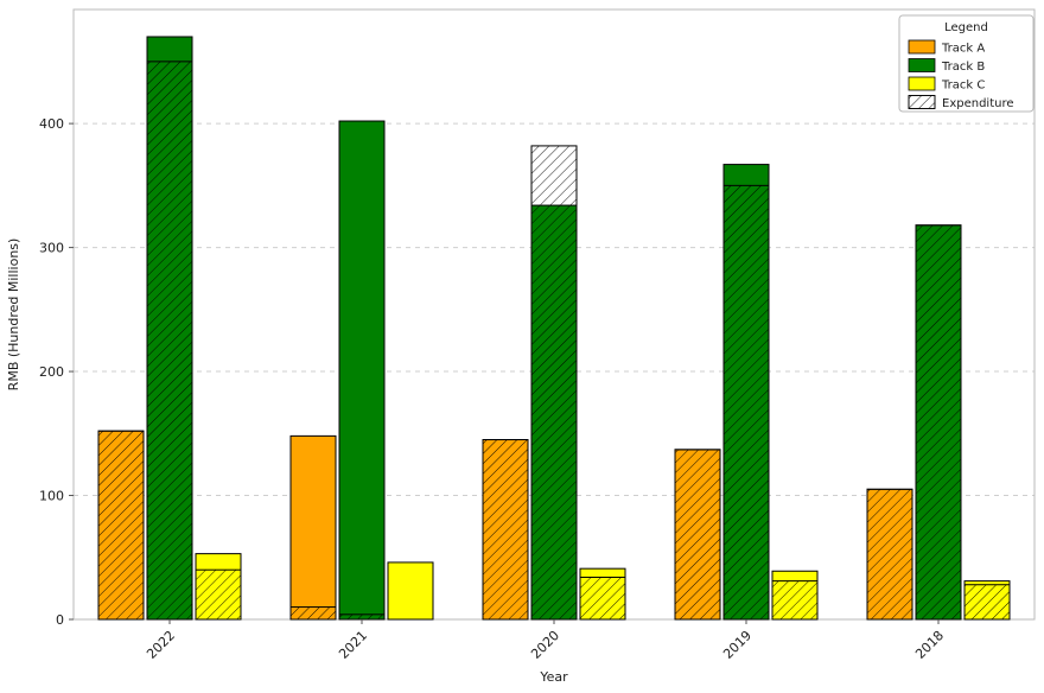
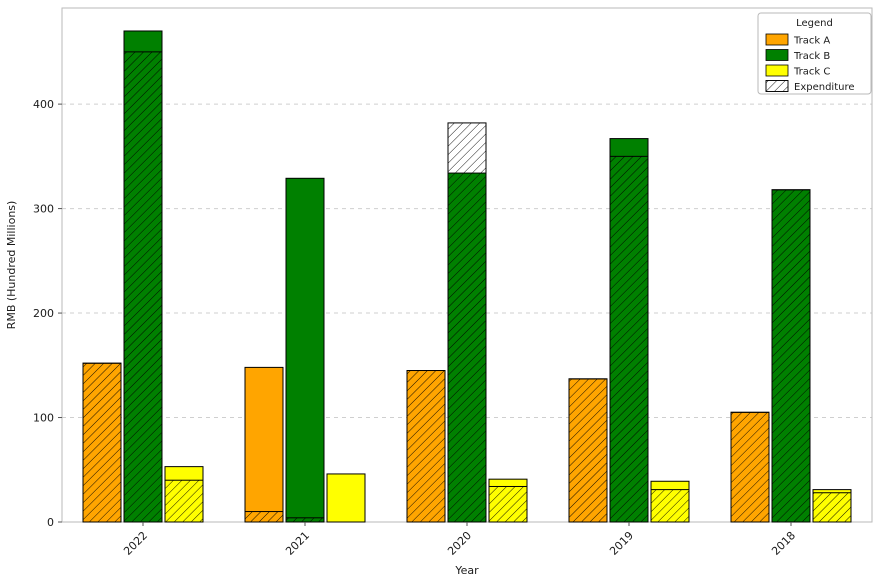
Track B/2021: 402 -> 329
